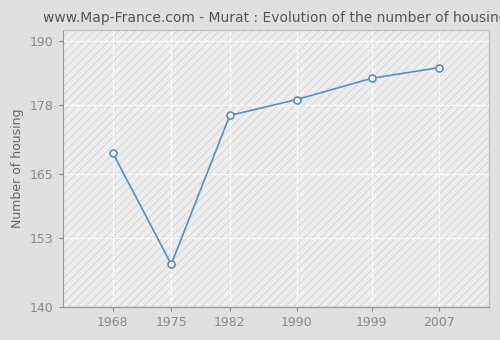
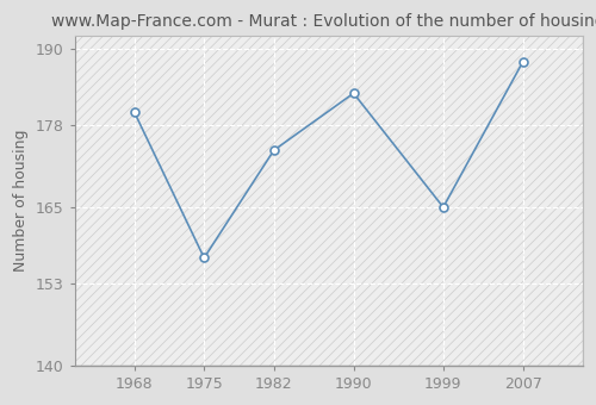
1968: 169 -> 180
1975: 148 -> 157
1982: 176 -> 174
1990: 179 -> 183
1999: 183 -> 165
2007: 185 -> 188
